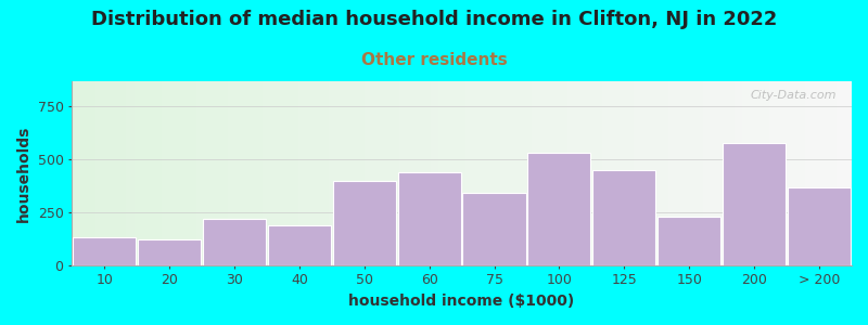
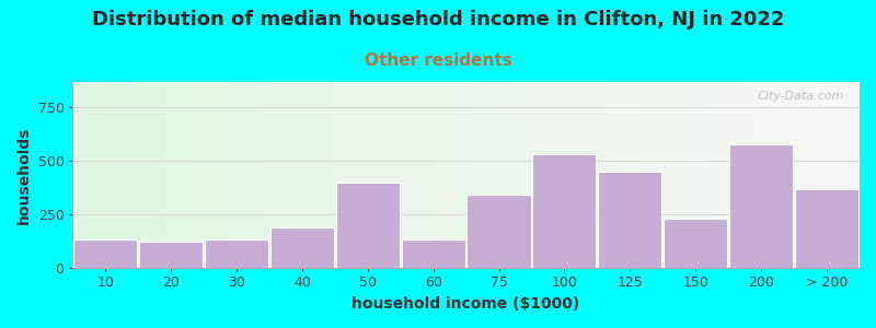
30: 220 -> 130
60: 440 -> 130
